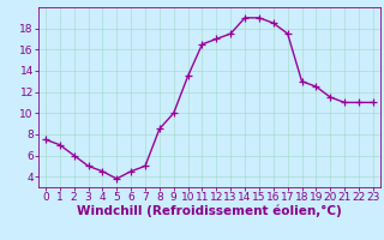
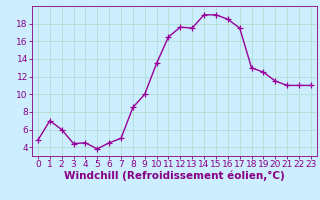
0: 7.5 -> 4.8
3: 5.0 -> 4.4
12: 17.0 -> 17.6
